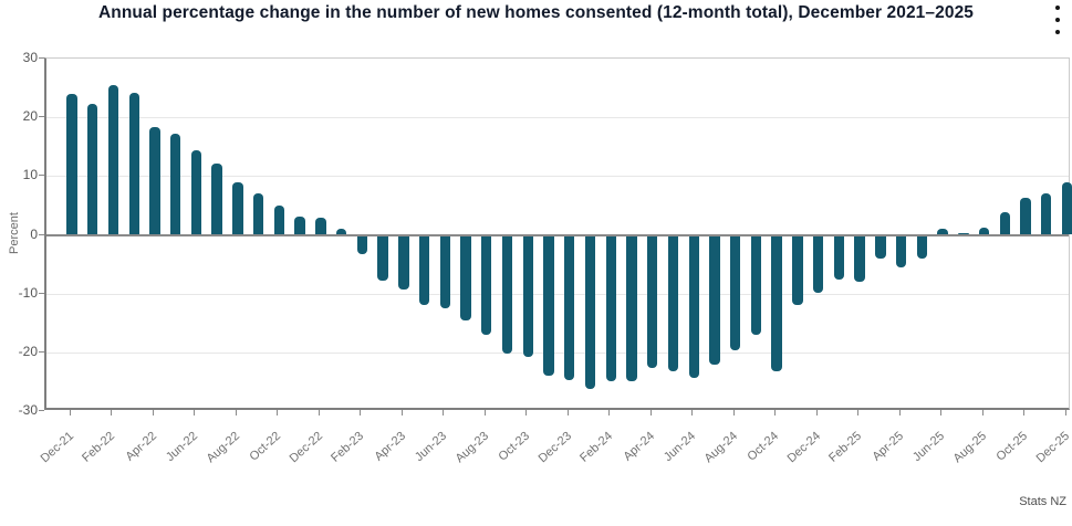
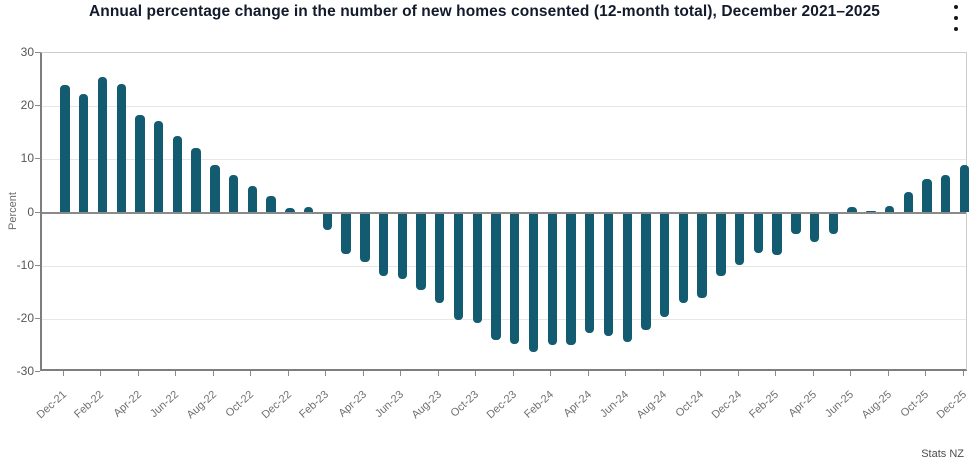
Dec-22: 3 -> 1
Oct-24: -23 -> -16
